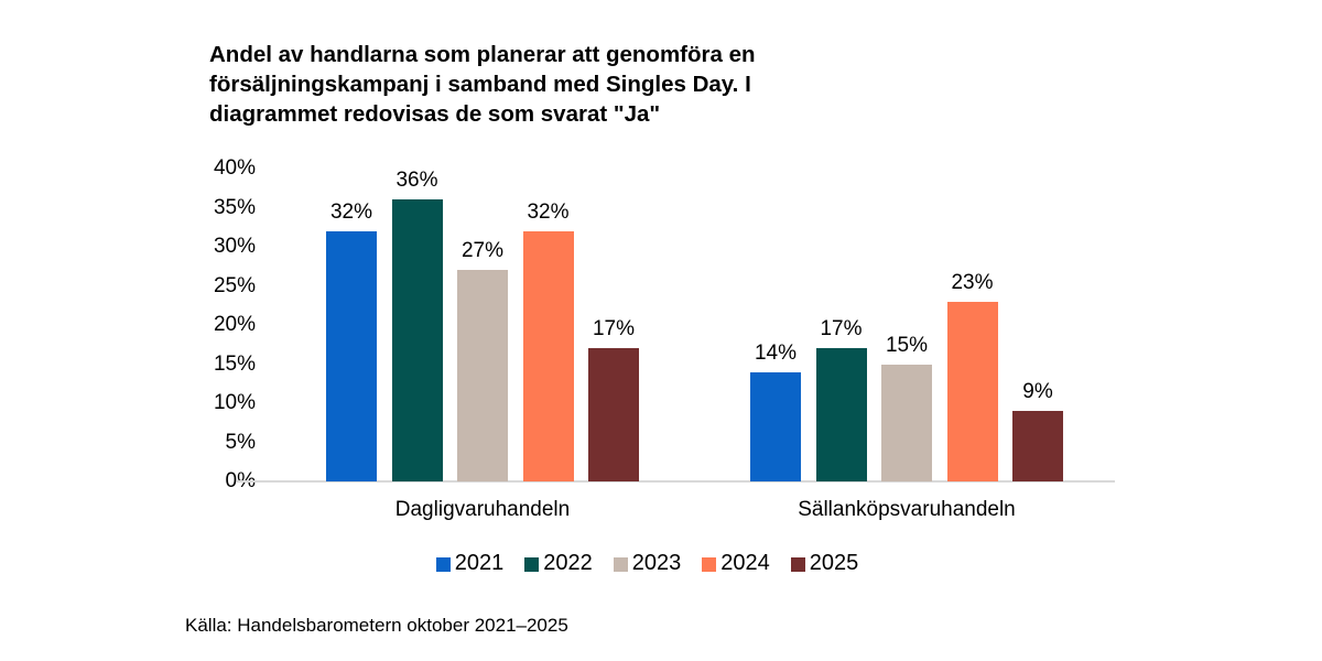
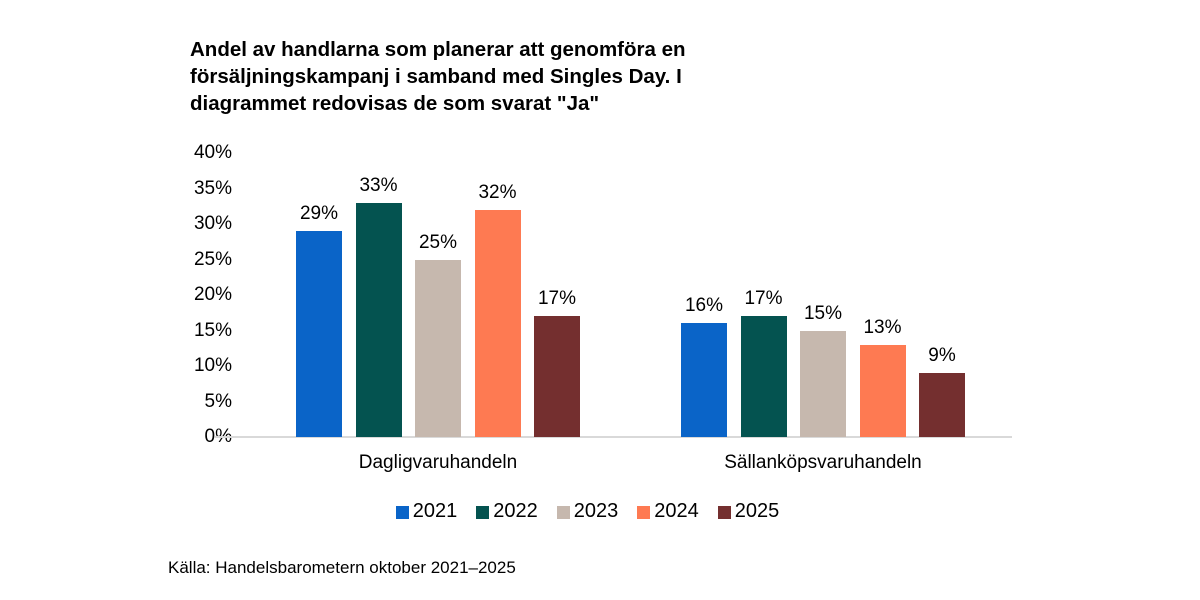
2021/Dagligvaruhandeln: 32% -> 29%
2022/Dagligvaruhandeln: 36% -> 33%
2023/Dagligvaruhandeln: 27% -> 25%
2021/Sällanköpsvaruhandeln: 14% -> 16%
2024/Sällanköpsvaruhandeln: 23% -> 13%
